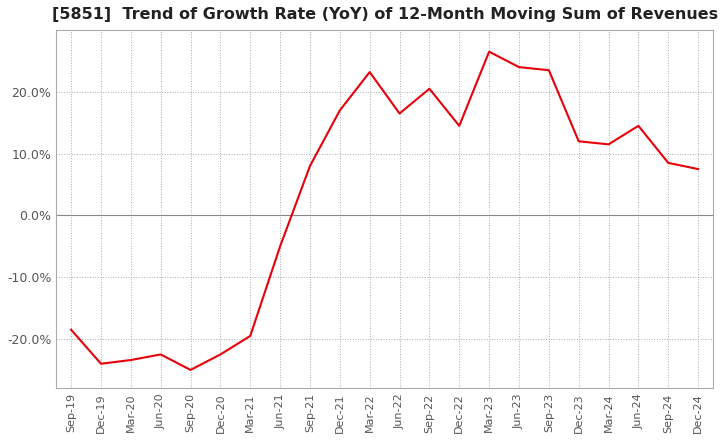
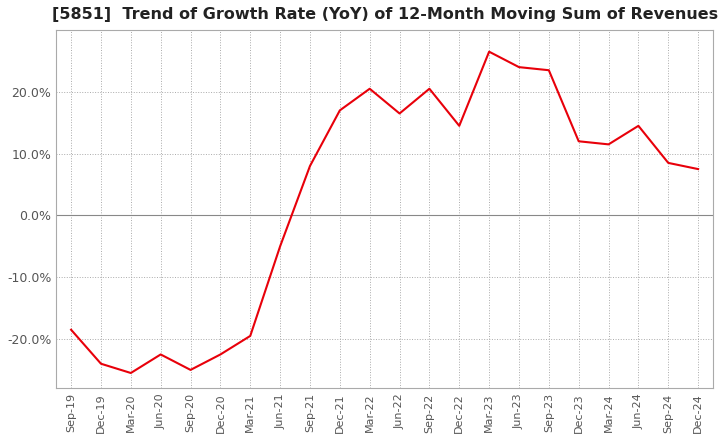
Mar-20: -23.4% -> -25.5%
Mar-22: 23.2% -> 20.5%
